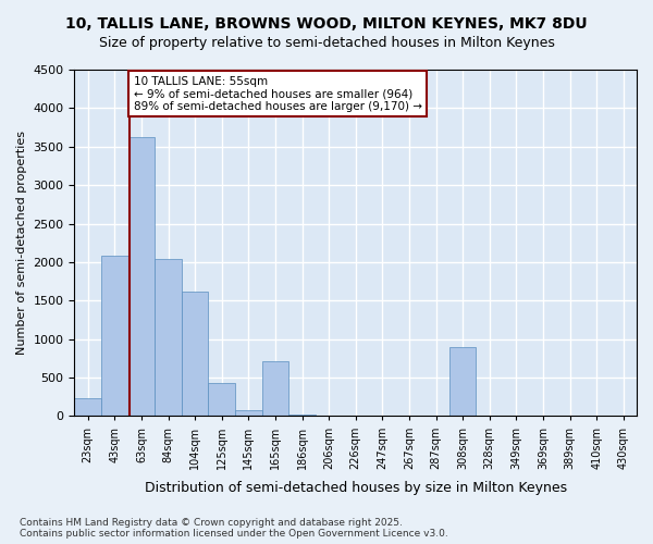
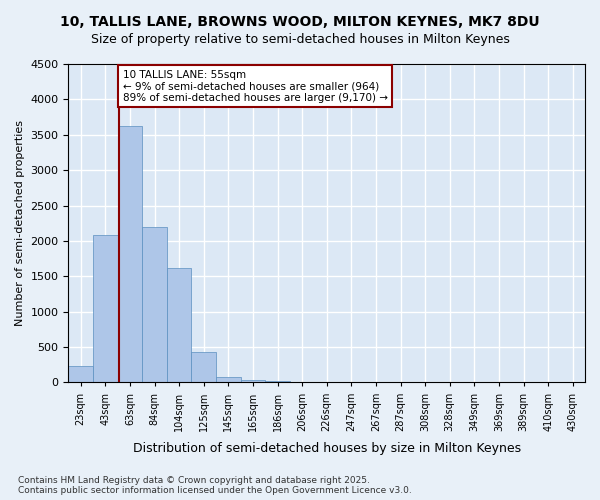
84sqm: 2040 -> 2200
165sqm: 720 -> 40
308sqm: 900 -> 0
